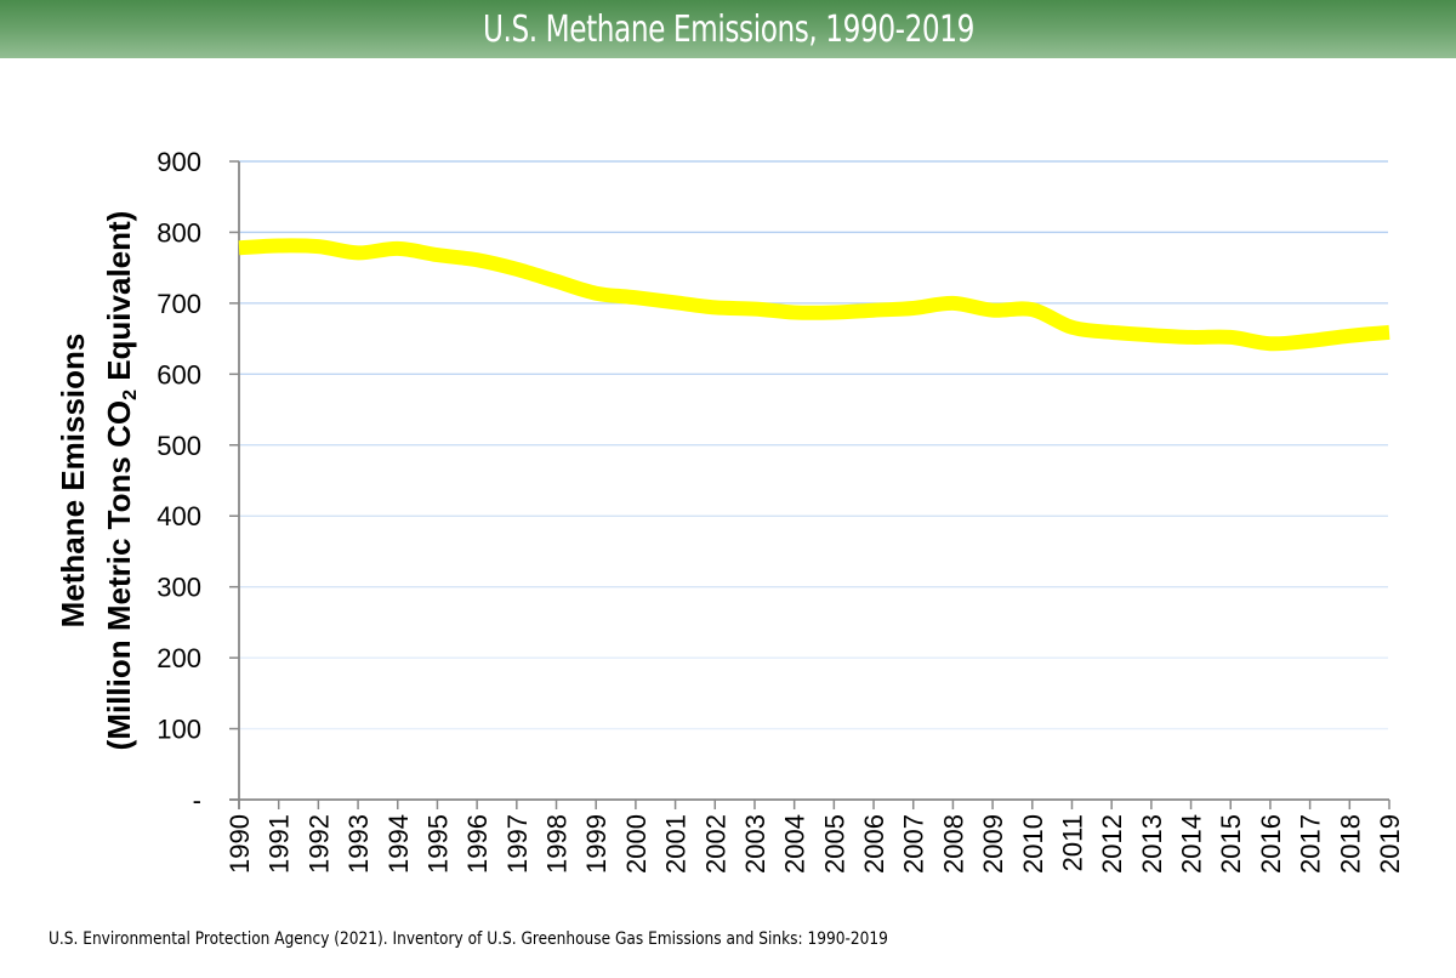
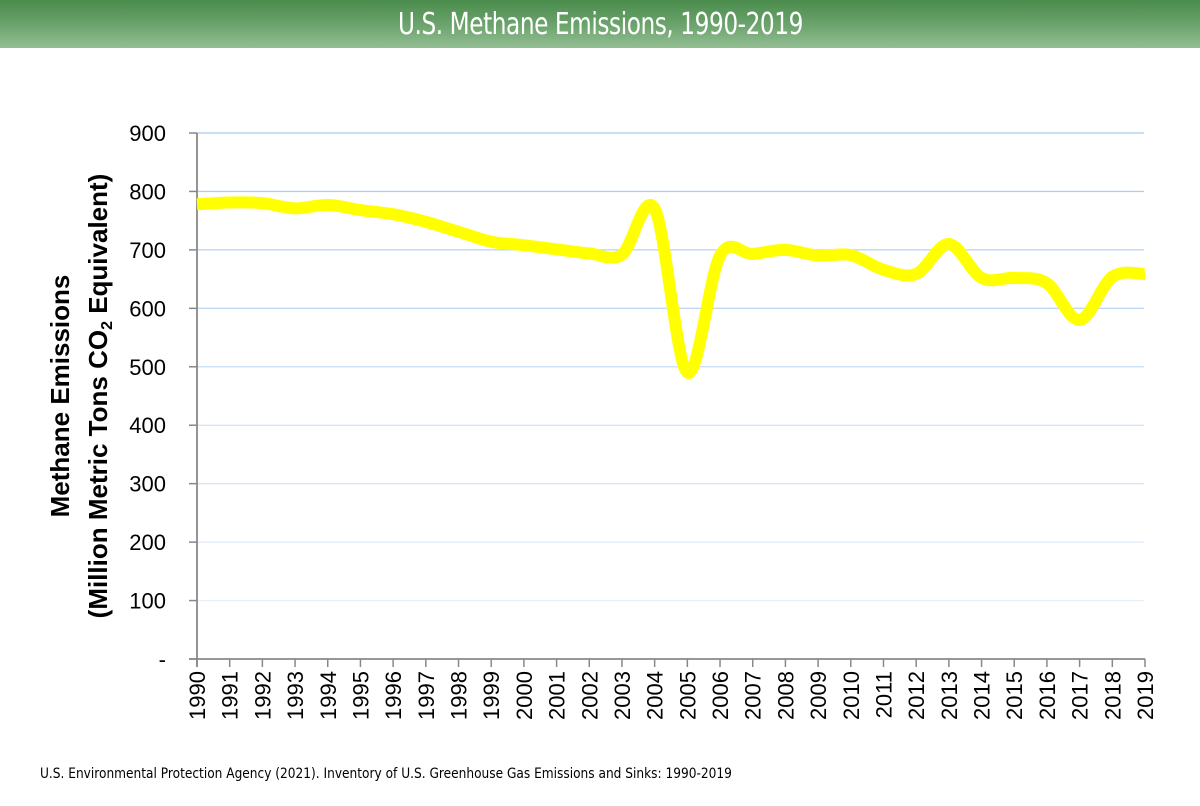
2004: 690 -> 770
2005: 690 -> 490
2013: 660 -> 710
2017: 650 -> 580
